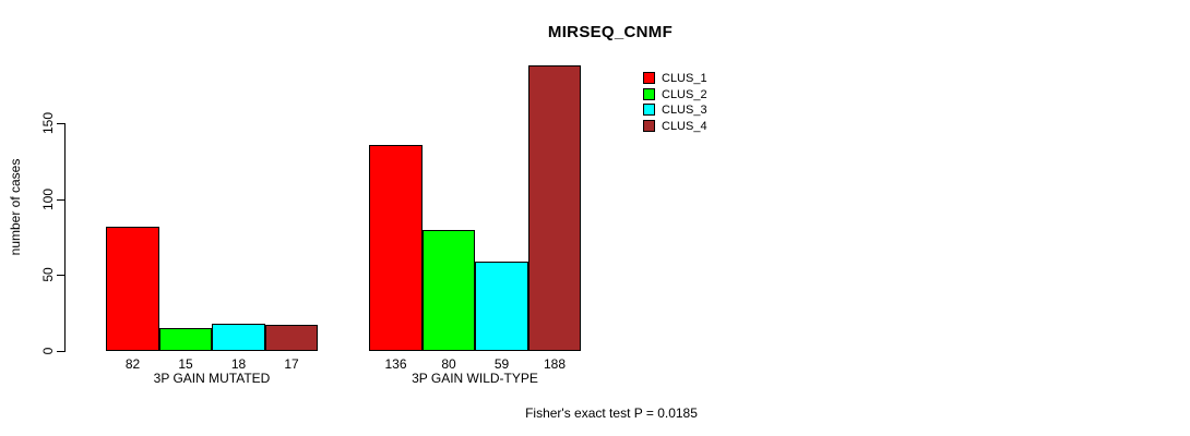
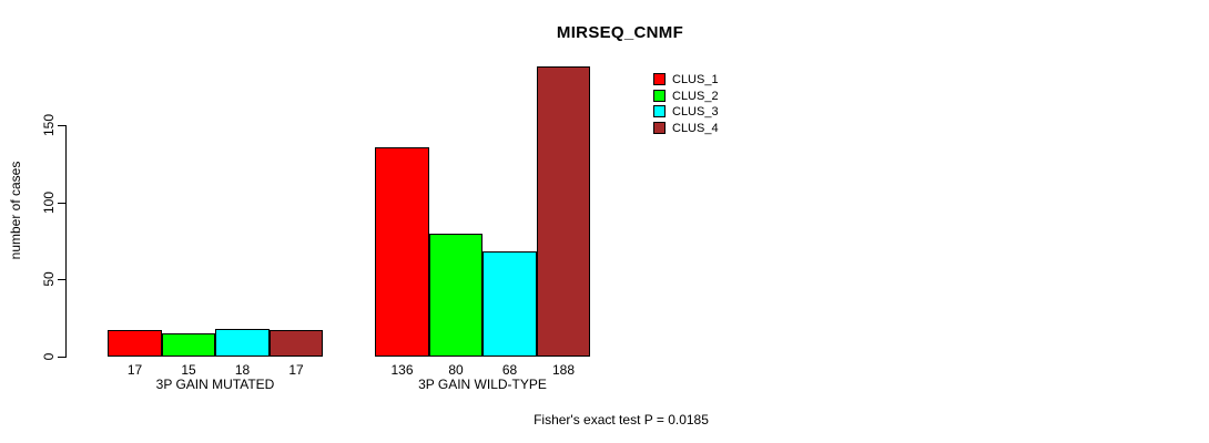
CLUS_1/3P GAIN MUTATED: 82 -> 17
CLUS_3/3P GAIN WILD-TYPE: 59 -> 68
